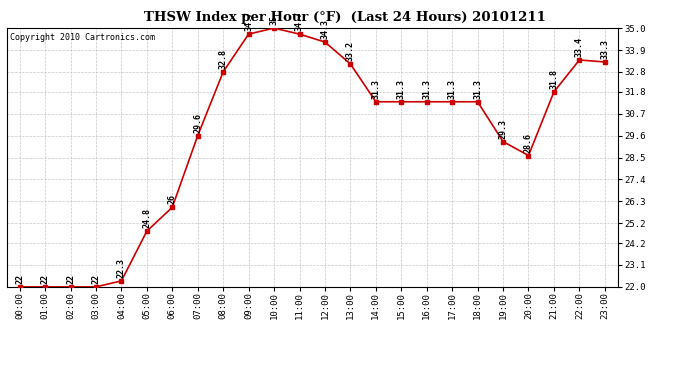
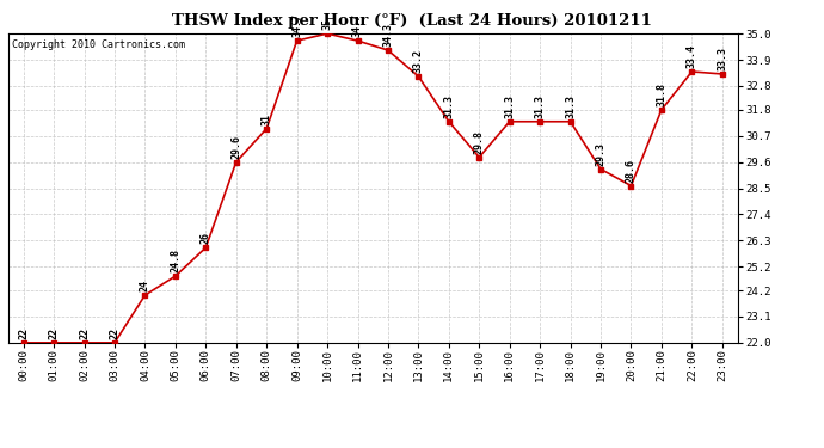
04:00: 22.3 -> 24
08:00: 32.8 -> 31
15:00: 31.3 -> 29.8
